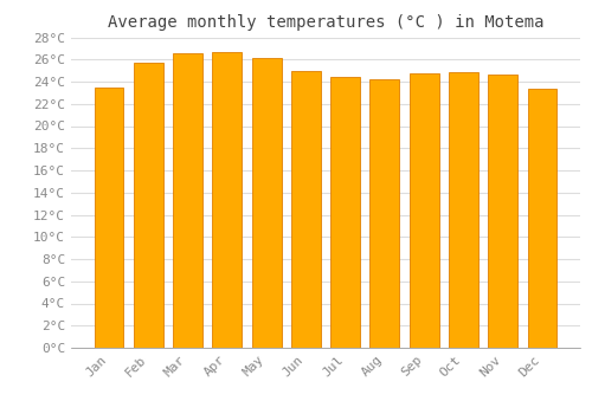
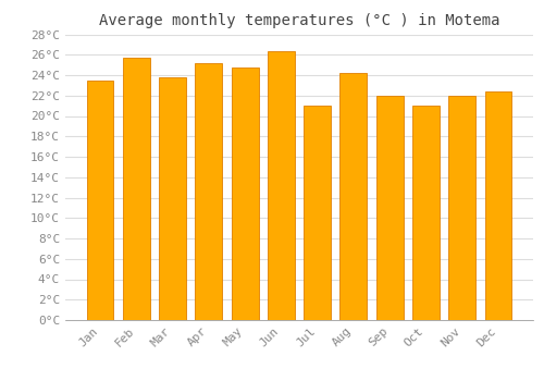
Mar: 26.6°C -> 23.8°C
Apr: 26.7°C -> 25.2°C
May: 26.1°C -> 24.8°C
Jun: 25.0°C -> 26.4°C
Jul: 24.4°C -> 21.0°C
Sep: 24.7°C -> 22.0°C
Oct: 24.9°C -> 21.0°C
Nov: 24.6°C -> 22.0°C
Dec: 23.4°C -> 22.4°C
